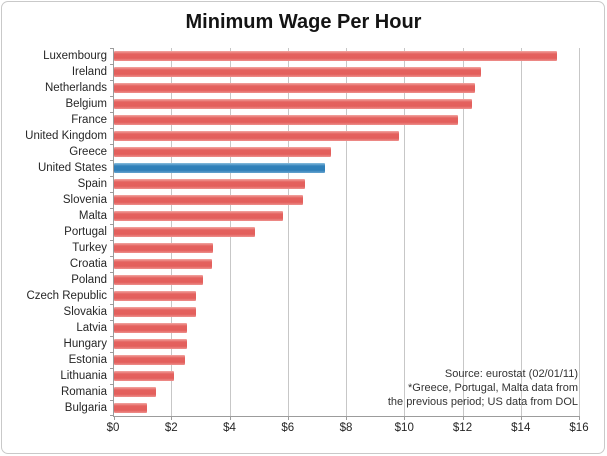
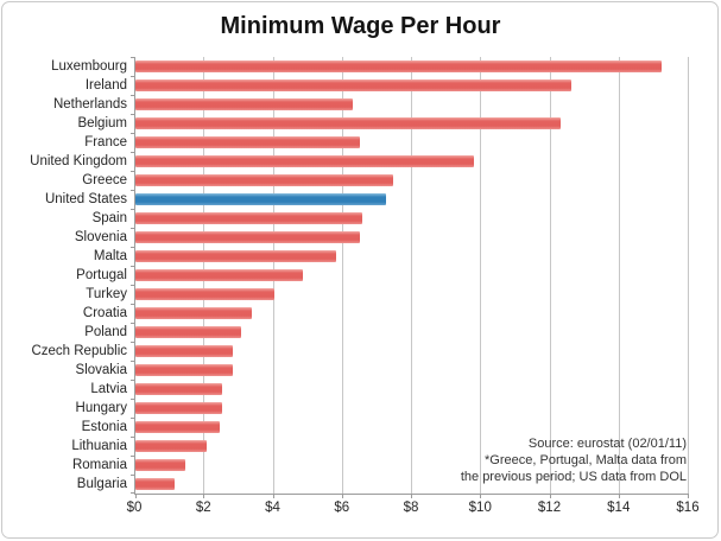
Netherlands: $12.4 -> $6.3
France: $11.8 -> $6.5
Turkey: $3.4 -> $4.0
